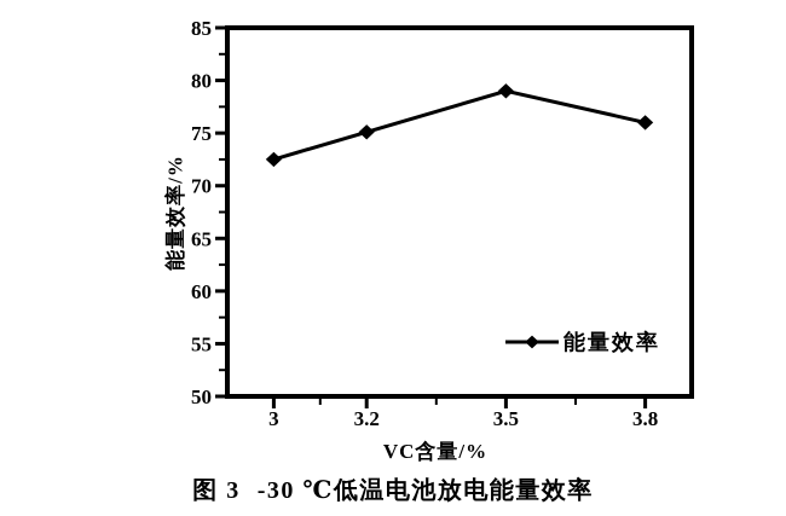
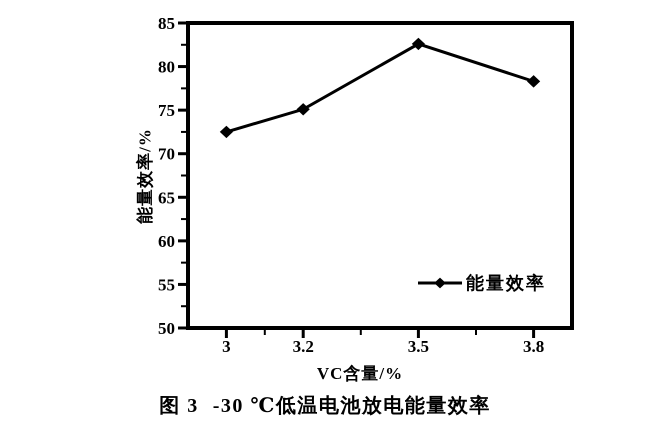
3.5: 79 -> 83
3.8: 76 -> 78
